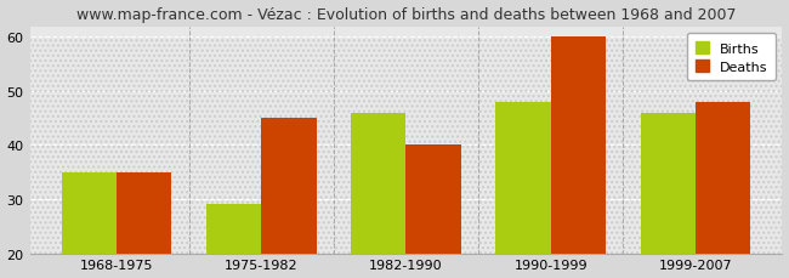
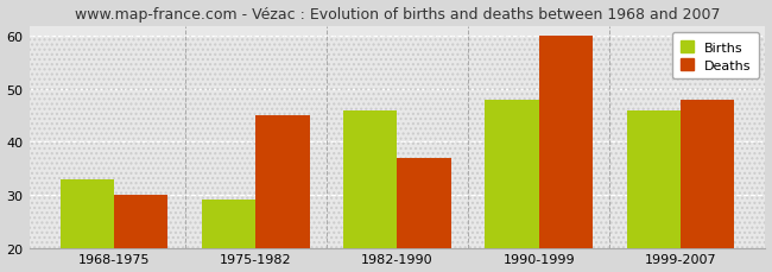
Births/1968-1975: 35 -> 33
Deaths/1968-1975: 35 -> 30
Deaths/1982-1990: 40 -> 37
